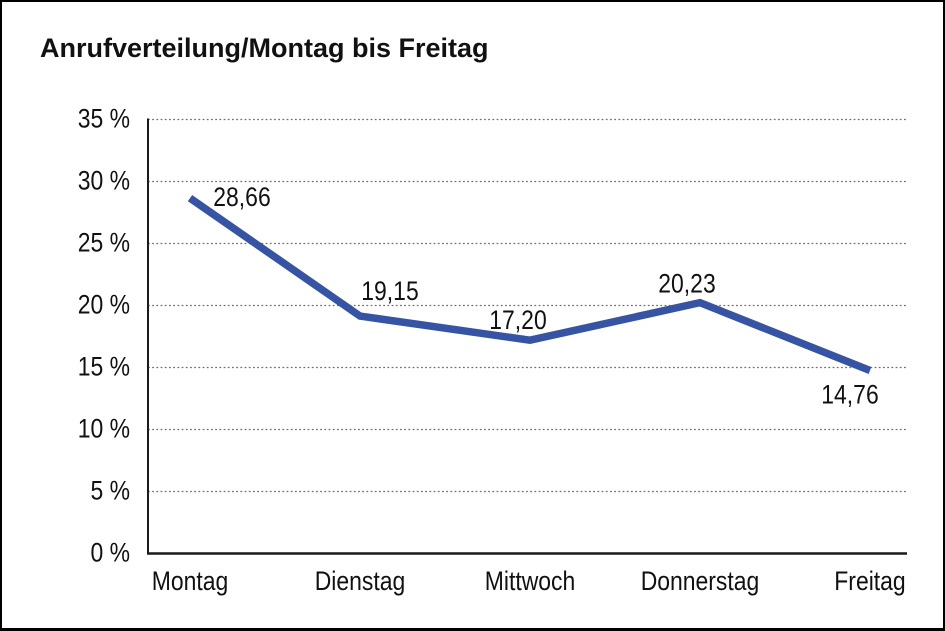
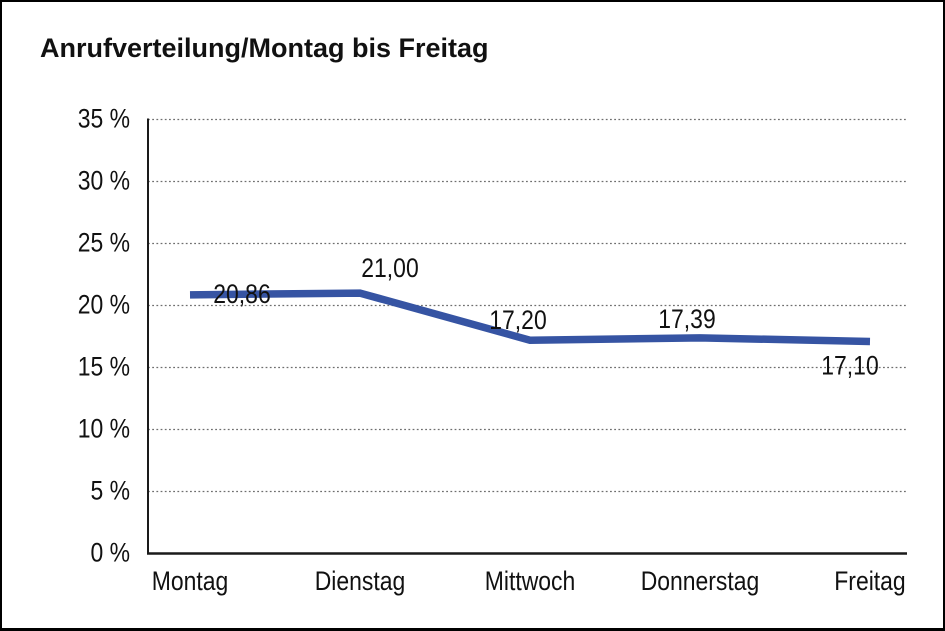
Montag: 28,66 -> 20,86
Dienstag: 19,15 -> 21,00
Donnerstag: 20,23 -> 17,39
Freitag: 14,76 -> 17,10
